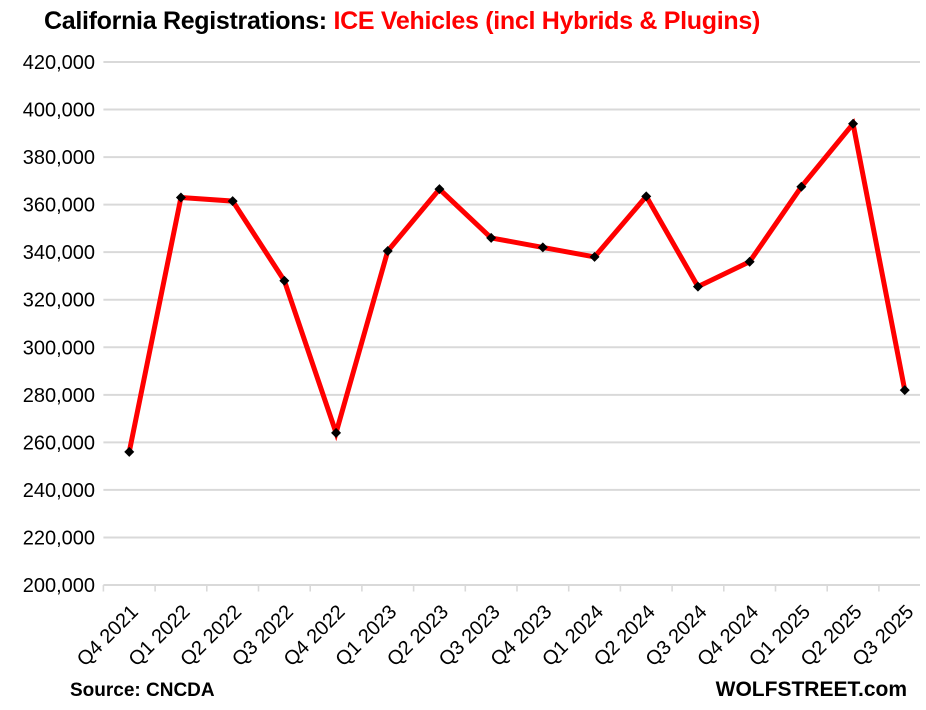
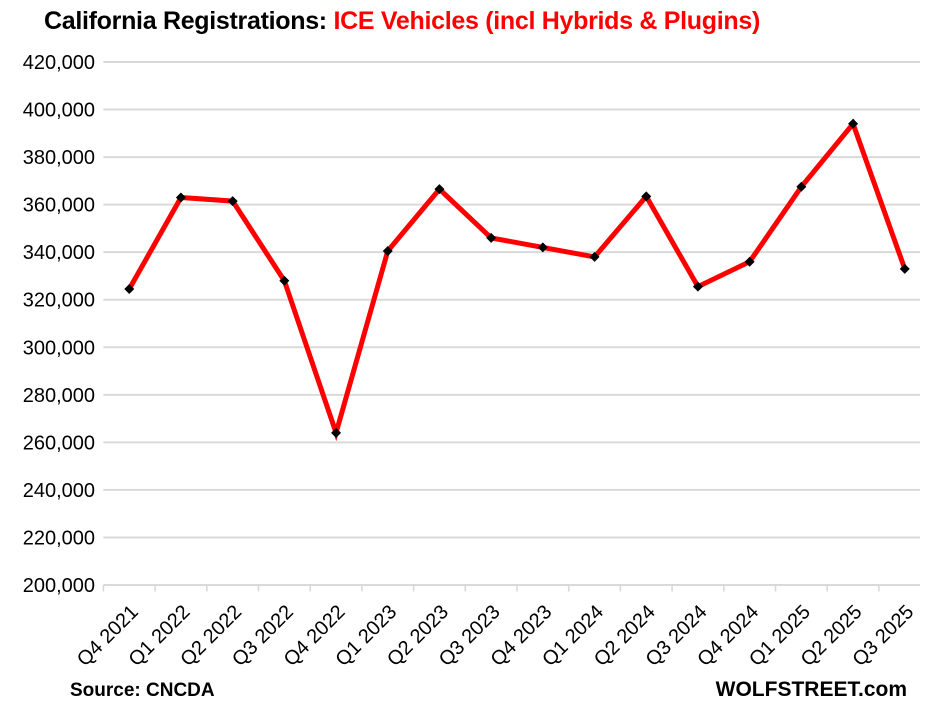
Q4 2021: 256000 -> 324000
Q3 2025: 282000 -> 333000
